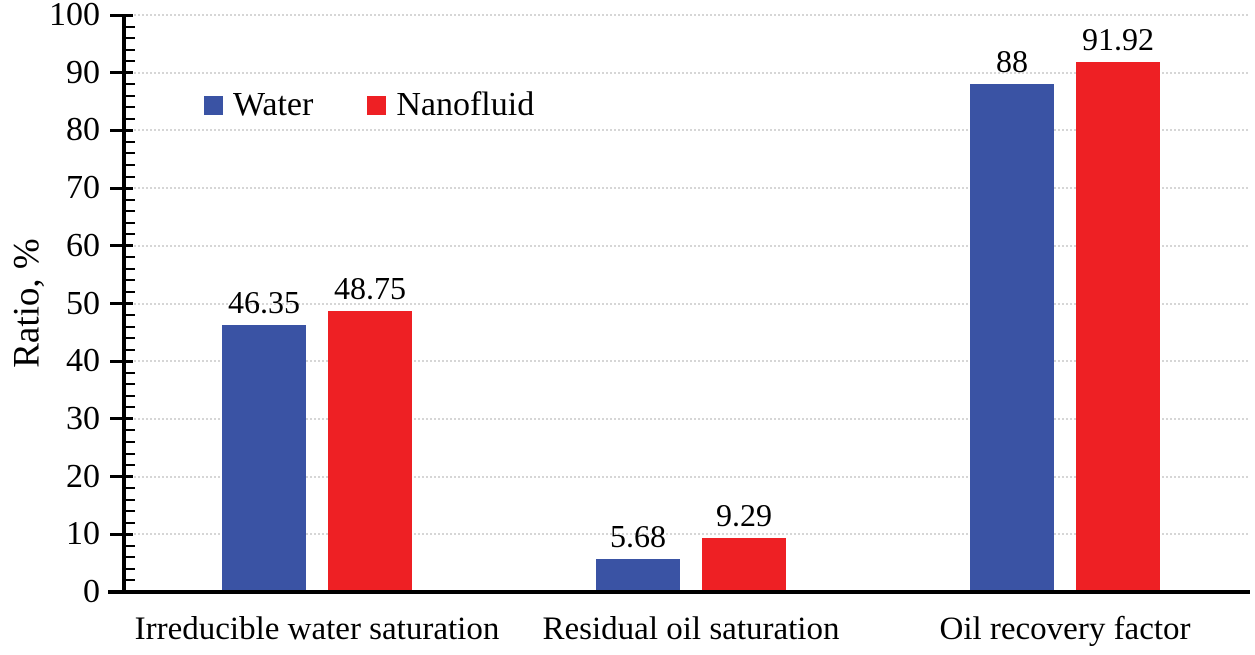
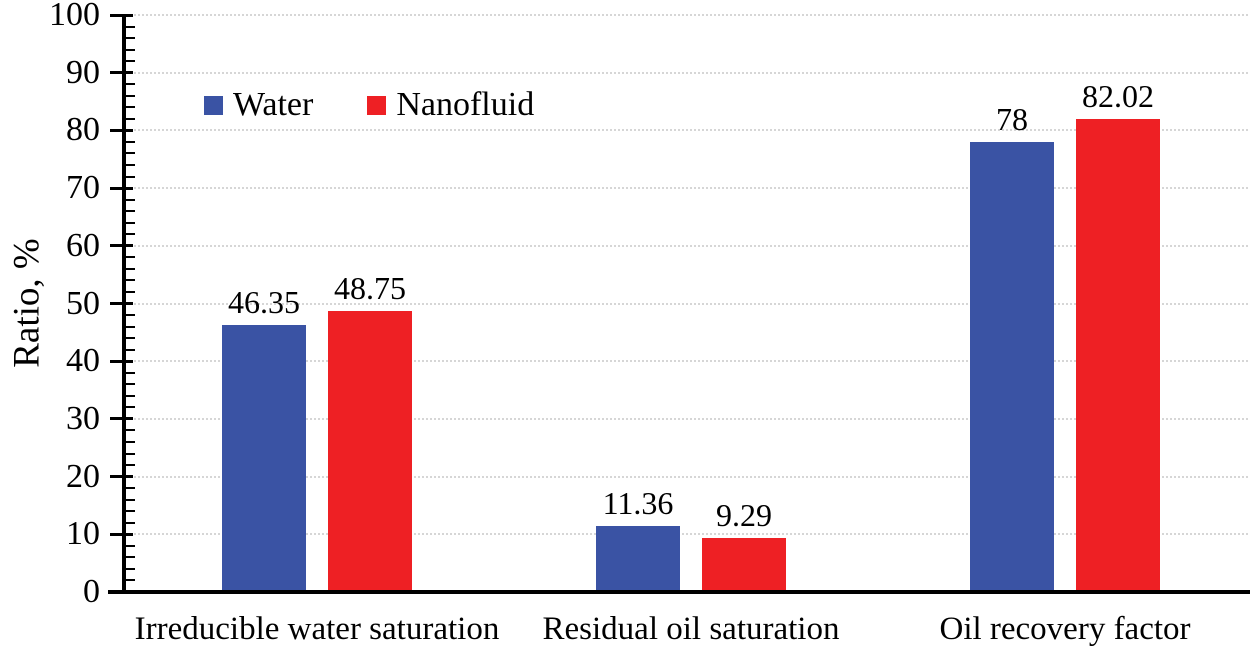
Water/Residual oil saturation: 5.68 -> 11.36
Water/Oil recovery factor: 88 -> 78
Nanofluid/Oil recovery factor: 91.92 -> 82.02
